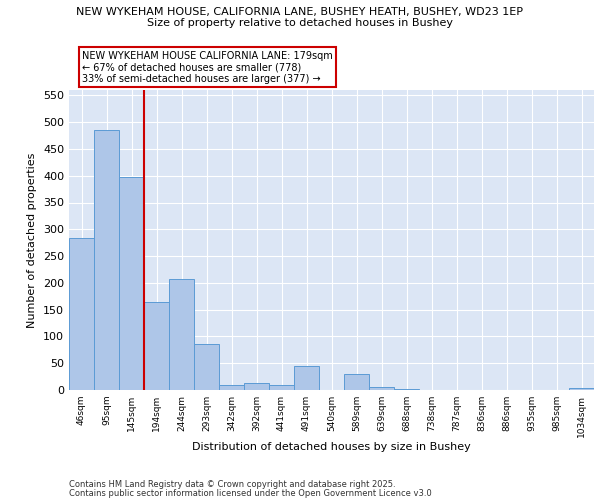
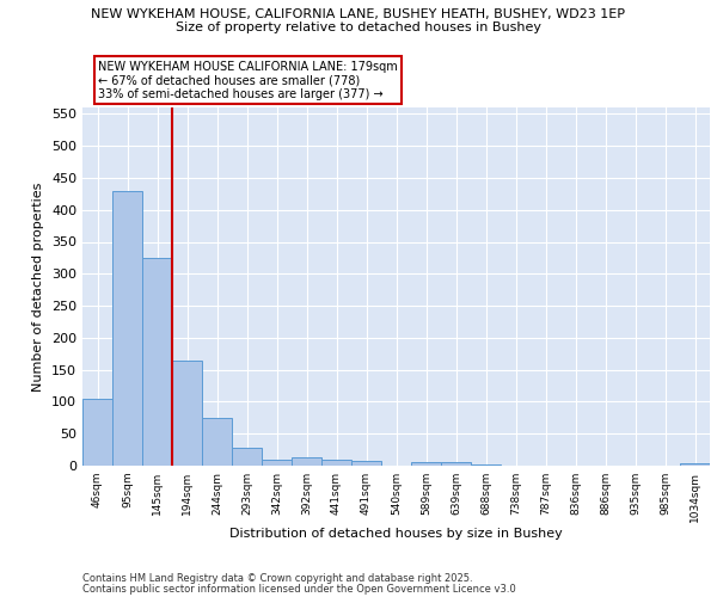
46sqm: 284 -> 105
95sqm: 486 -> 430
145sqm: 398 -> 325
244sqm: 208 -> 75
293sqm: 86 -> 28
491sqm: 44 -> 8
589sqm: 30 -> 5
